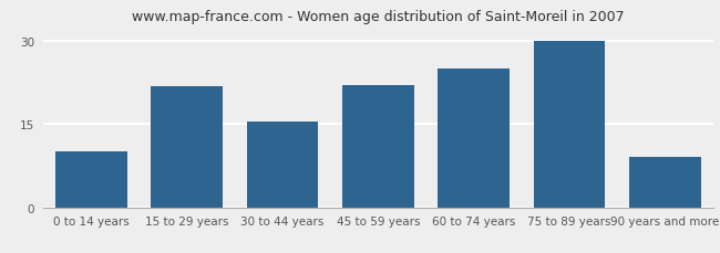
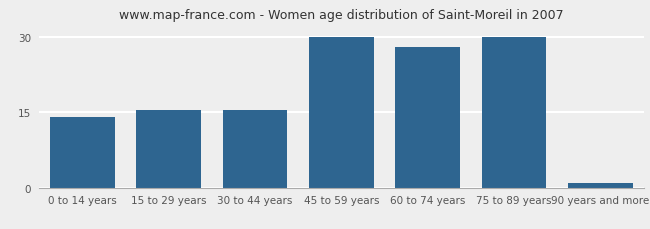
0 to 14 years: 10.0 -> 14.0
15 to 29 years: 21.8 -> 15.5
45 to 59 years: 22.0 -> 30.0
60 to 74 years: 25.0 -> 28.0
90 years and more: 9.0 -> 1.0
